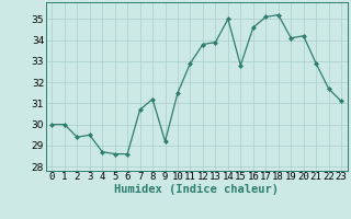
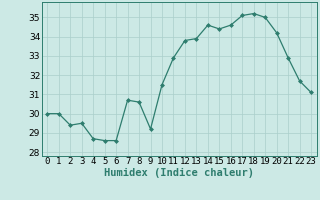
8: 31.2 -> 30.6
14: 35.0 -> 34.6
15: 32.8 -> 34.4
19: 34.1 -> 35.0
